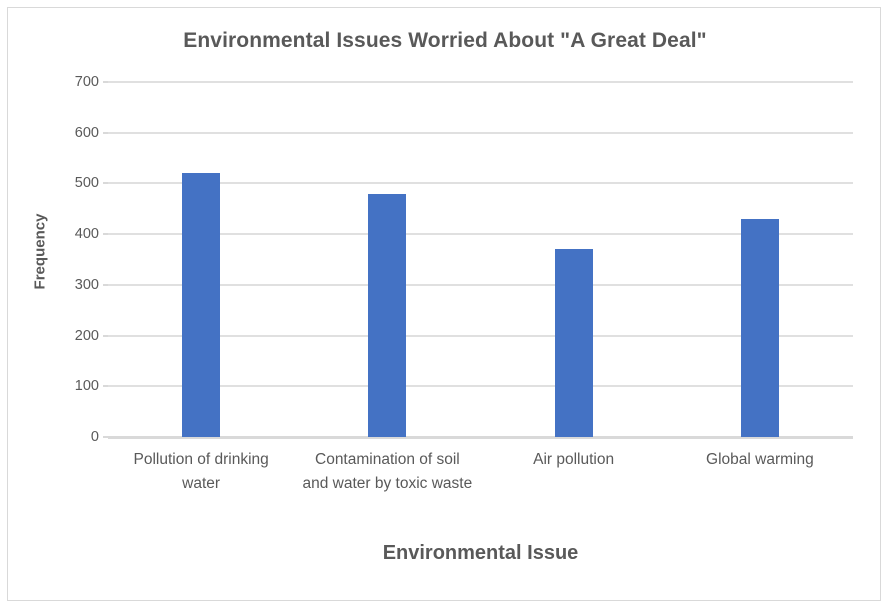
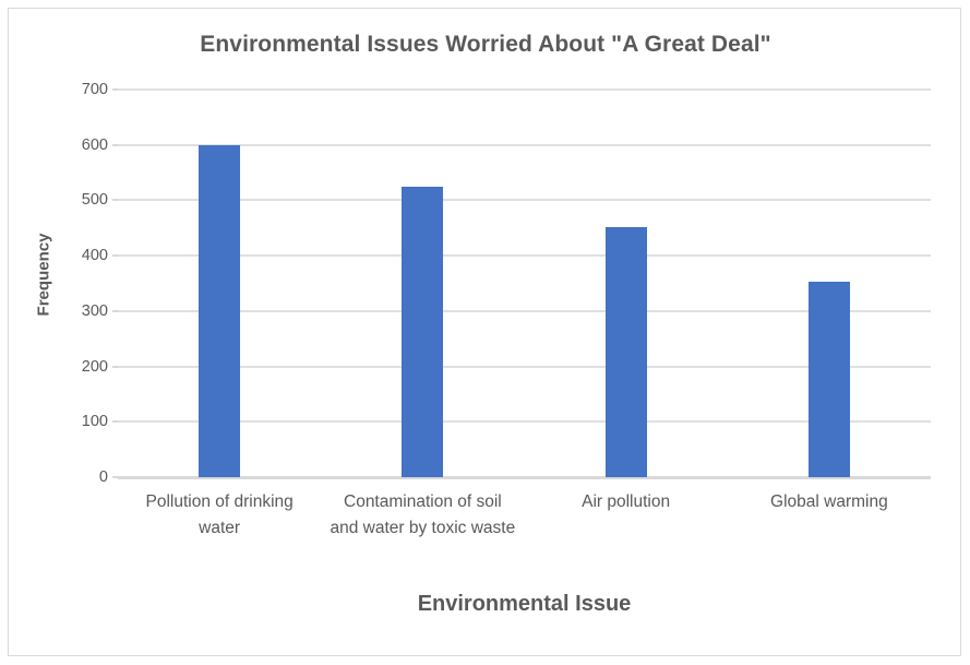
Pollution of drinking water: 520 -> 600
Contamination of soil and water by toxic waste: 480 -> 520
Air pollution: 370 -> 450
Global warming: 430 -> 350
